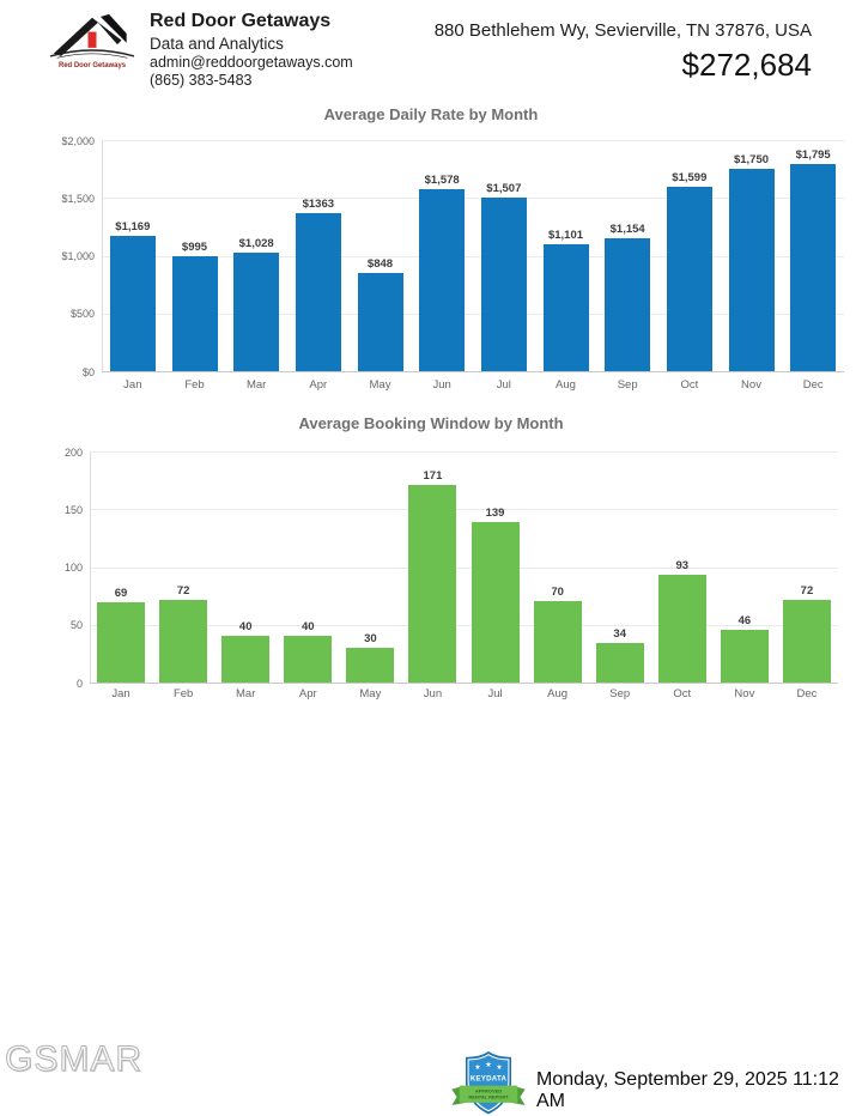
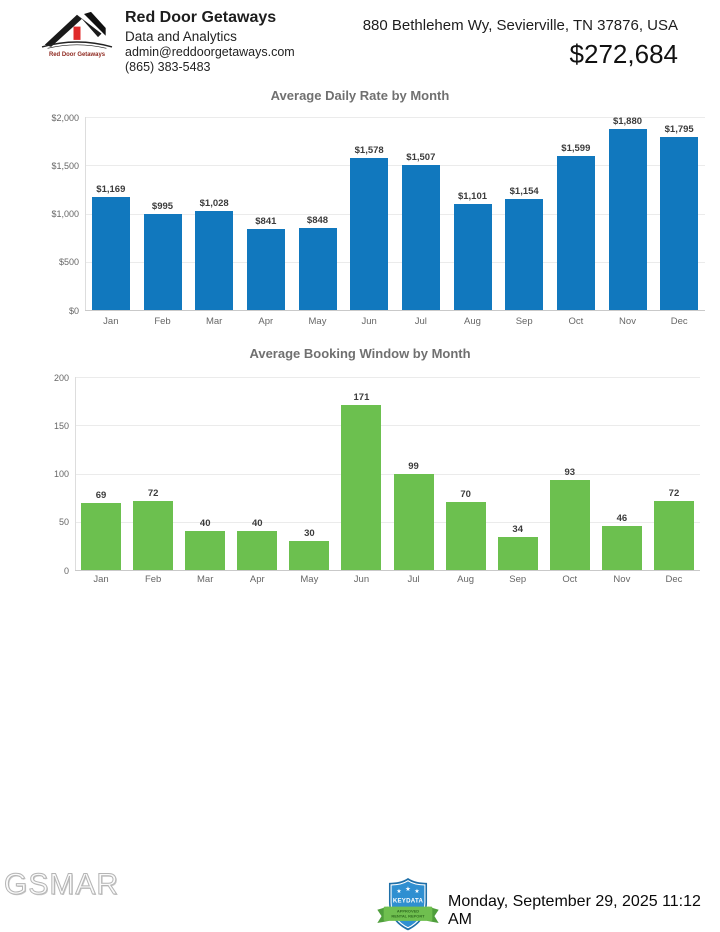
Average Daily Rate by Month/Apr: $1363 -> $841
Average Daily Rate by Month/Nov: $1,750 -> $1,880
Average Booking Window by Month/Jul: 139 -> 99
